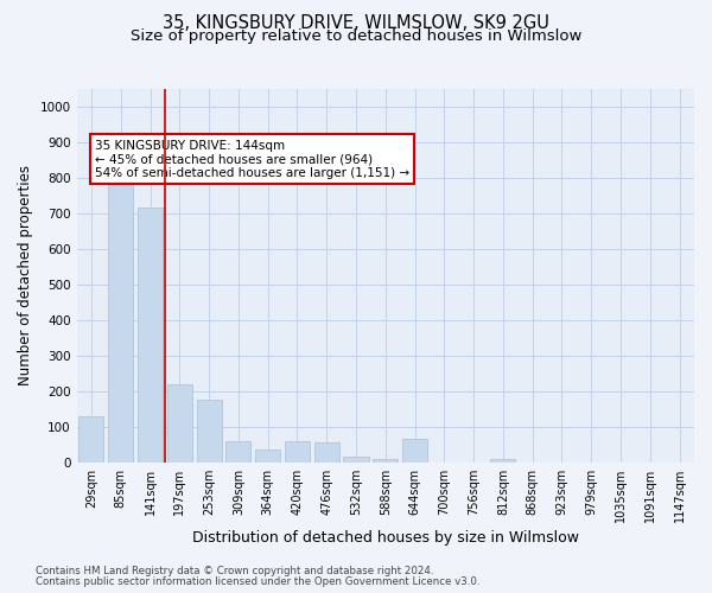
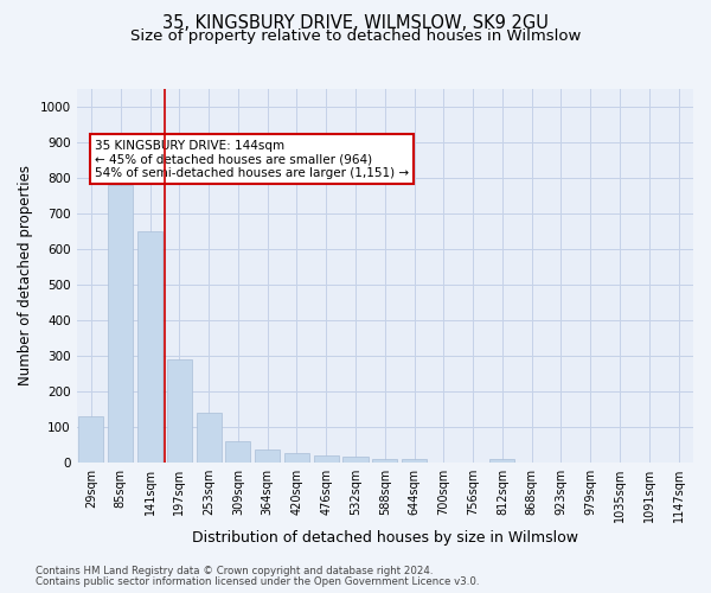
141sqm: 715 -> 650
197sqm: 220 -> 290
253sqm: 175 -> 140
420sqm: 60 -> 25
476sqm: 55 -> 20
644sqm: 65 -> 10
